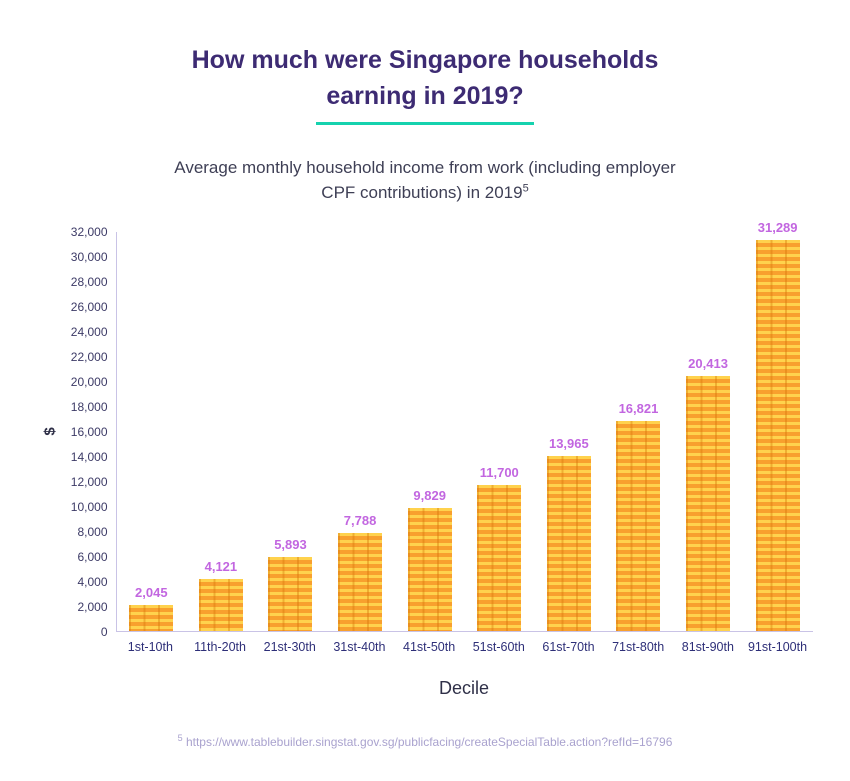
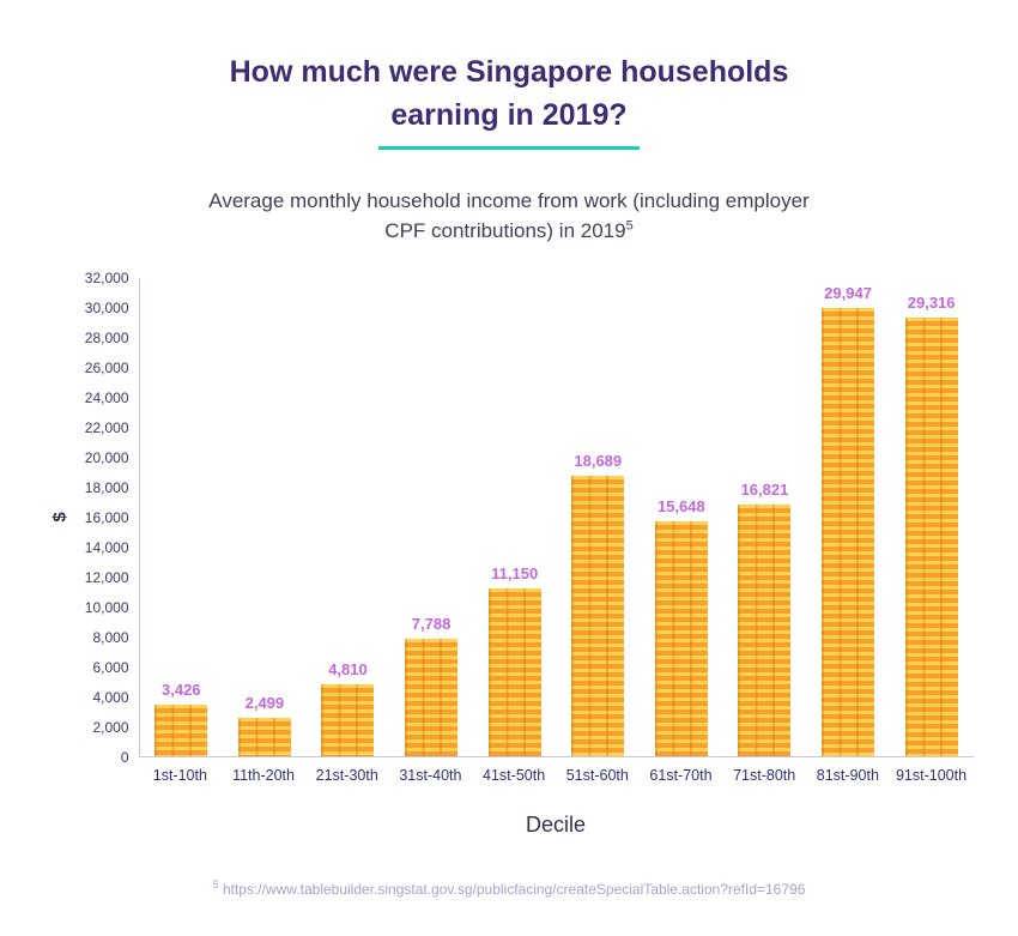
1st-10th: 2,045 -> 3,426
11th-20th: 4,121 -> 2,499
21st-30th: 5,893 -> 4,810
41st-50th: 9,829 -> 11,150
51st-60th: 11,700 -> 18,689
61st-70th: 13,965 -> 15,648
81st-90th: 20,413 -> 29,947
91st-100th: 31,289 -> 29,316
